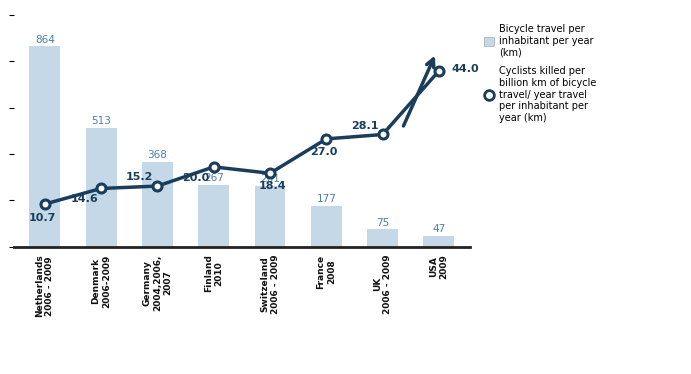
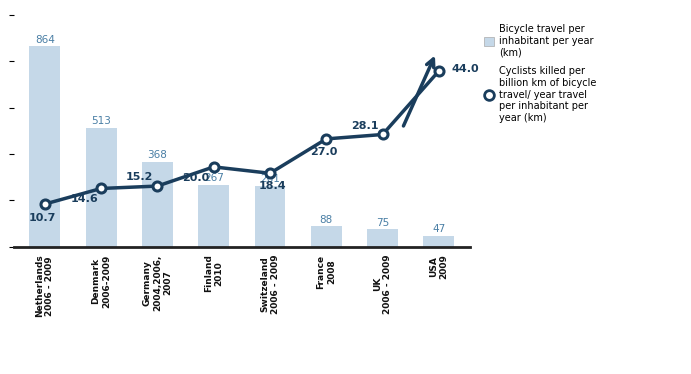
Bicycle travel per inhabitant per year (km)/France 2008: 177 -> 88
